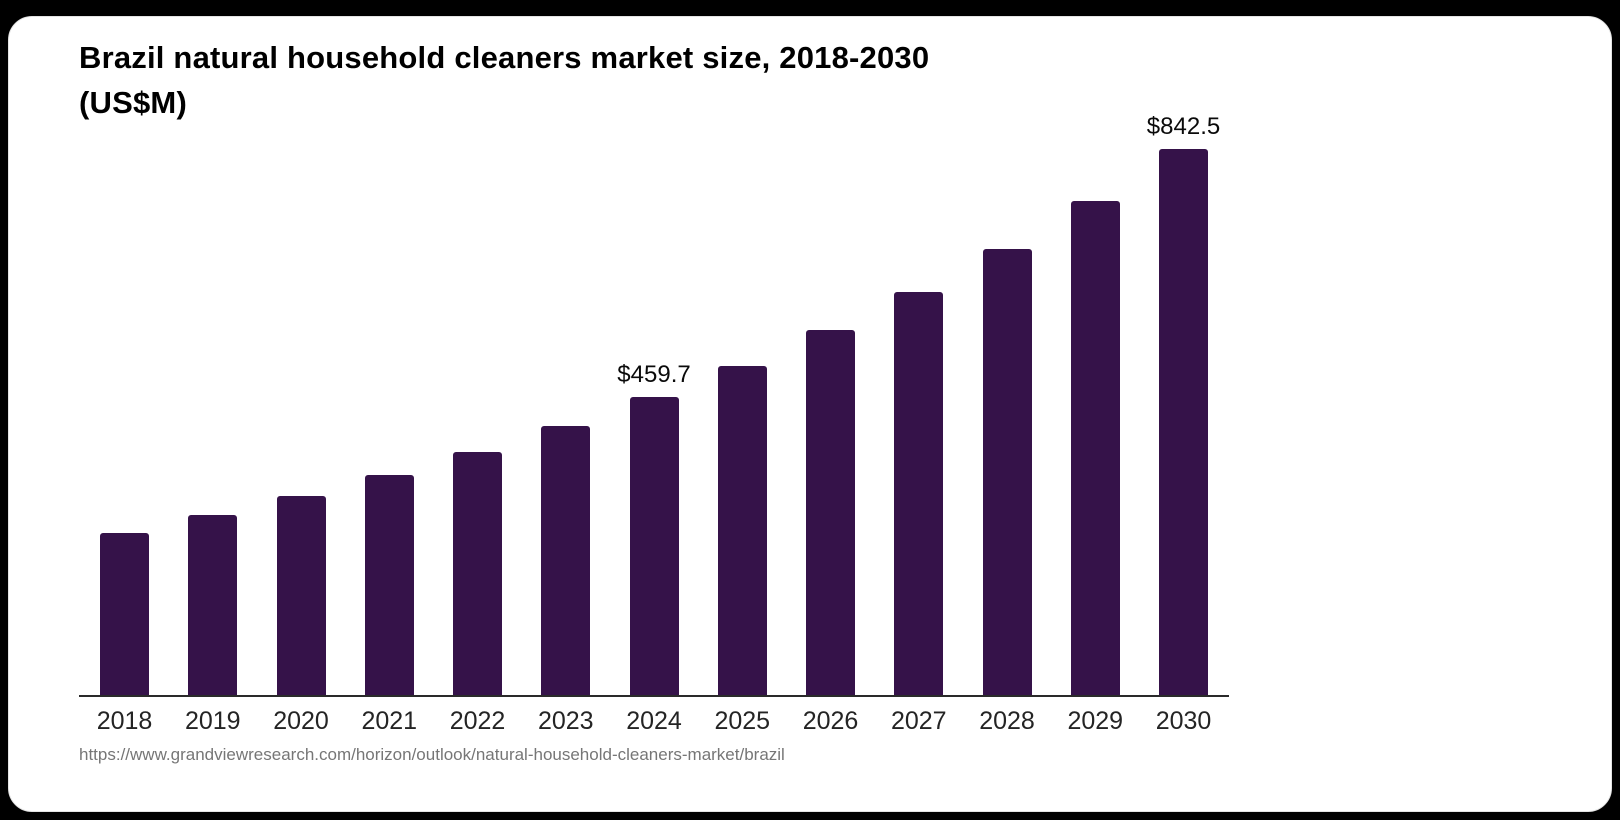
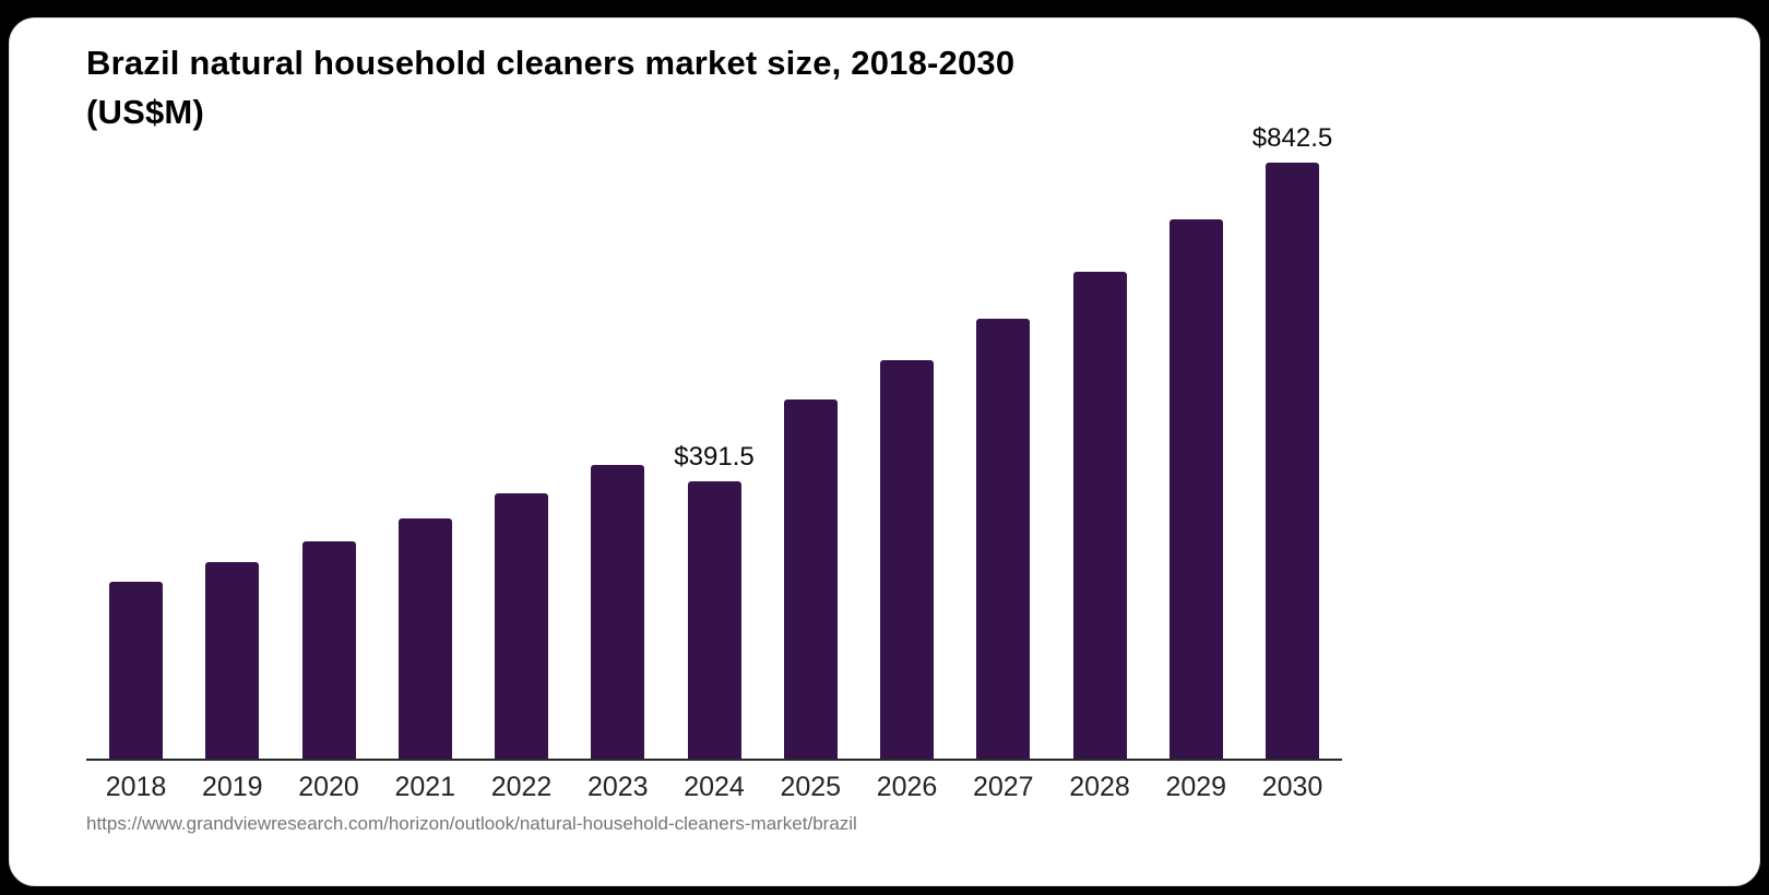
2024: $459.7 -> $391.5
